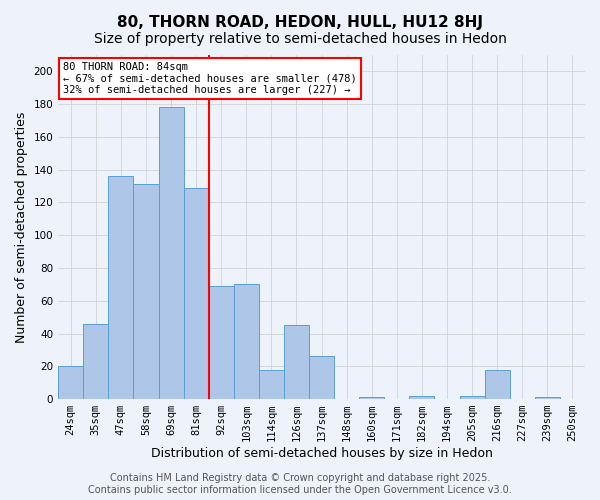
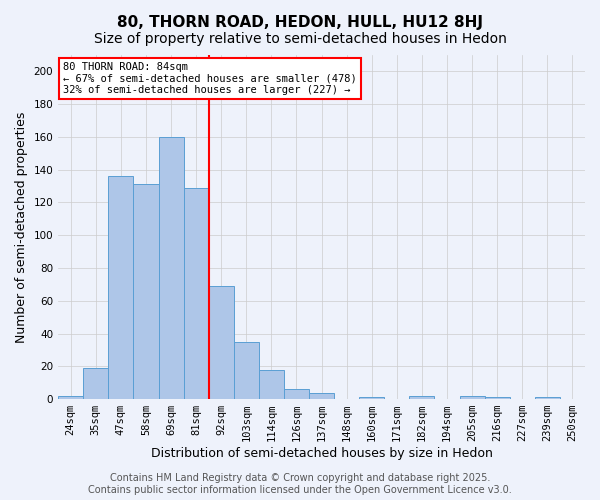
24sqm: 20 -> 2
35sqm: 46 -> 19
69sqm: 178 -> 160
103sqm: 70 -> 35
126sqm: 45 -> 6
137sqm: 26 -> 4
216sqm: 18 -> 1
